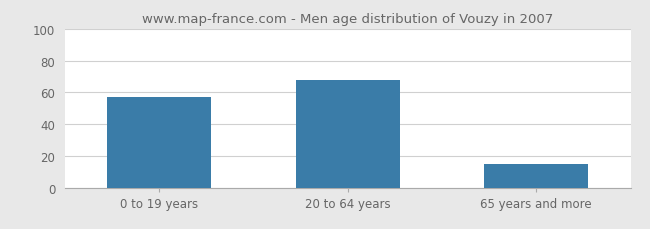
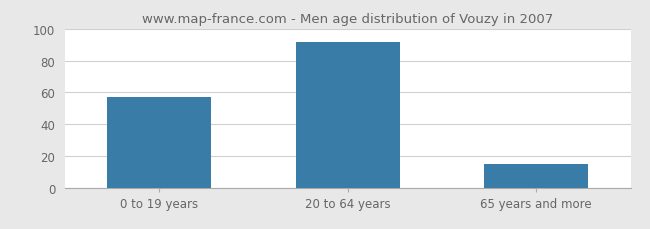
20 to 64 years: 68 -> 92
